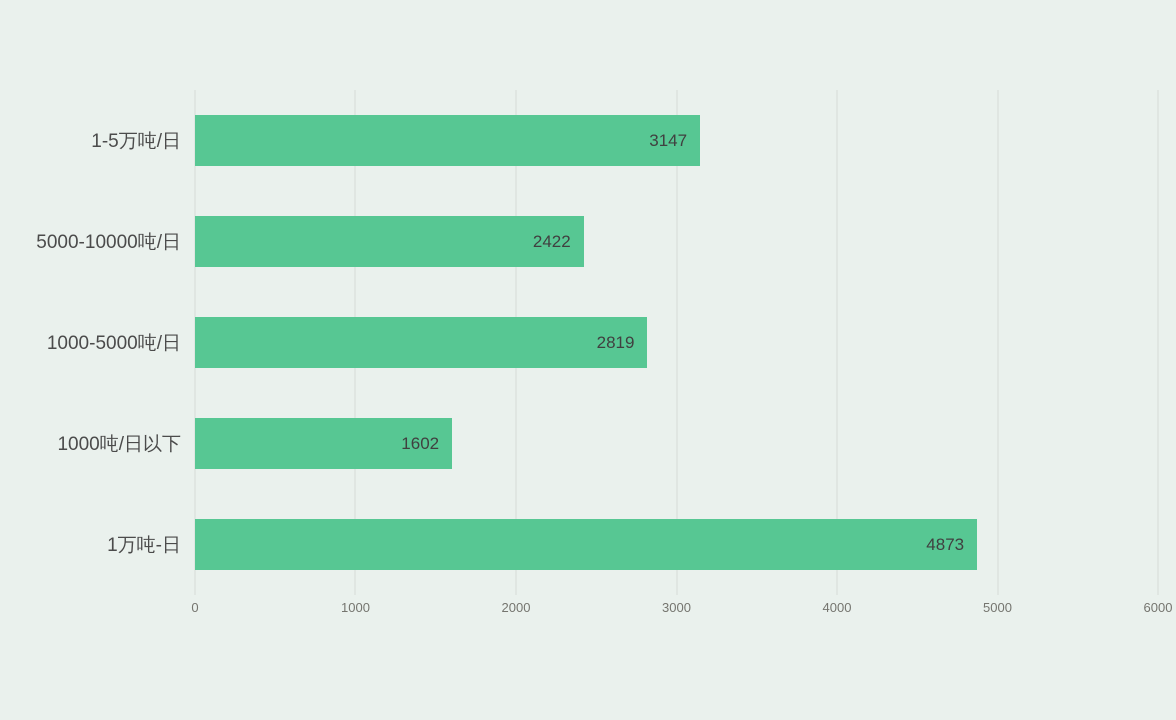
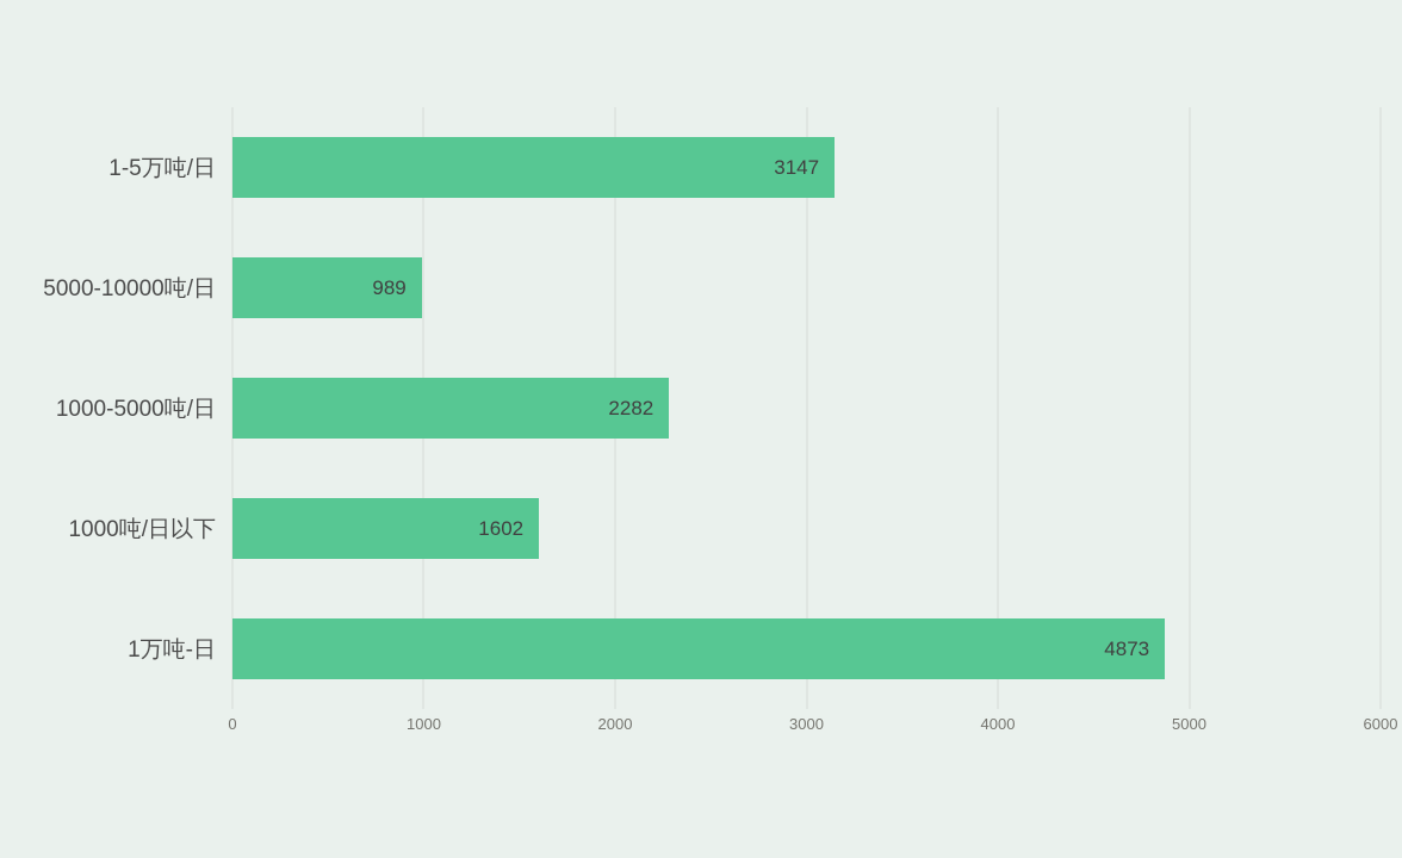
5000-10000吨/日: 2422 -> 989
1000-5000吨/日: 2819 -> 2282
